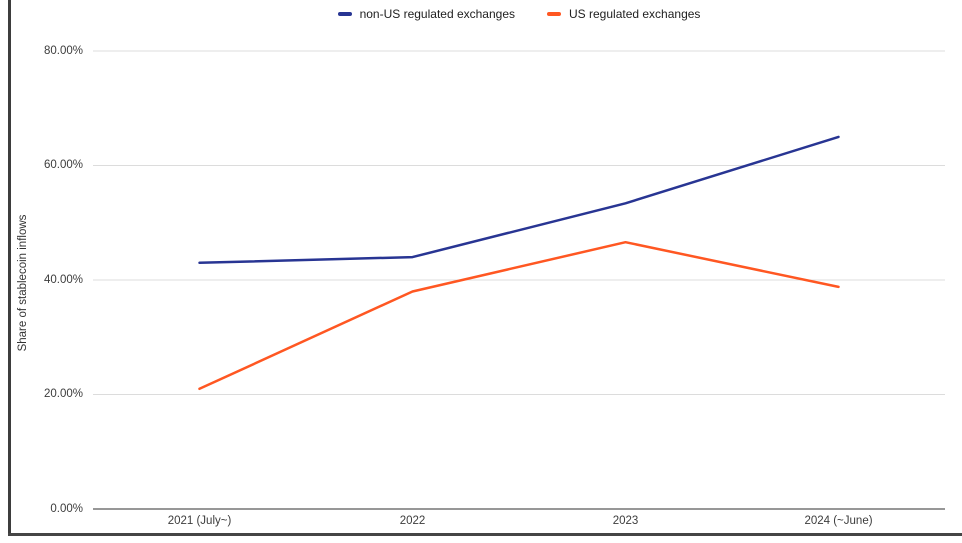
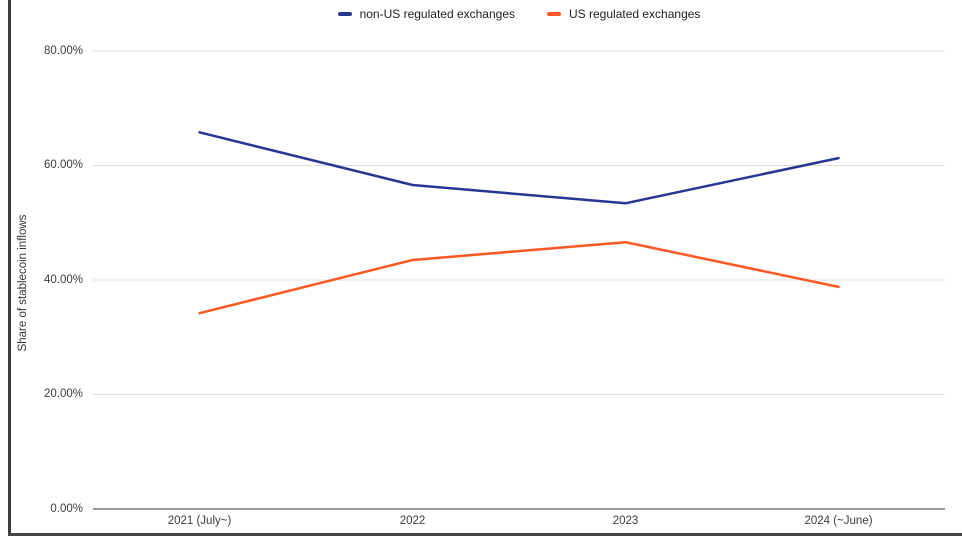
non-US regulated exchanges/2021 (July~): 43% -> 66%
US regulated exchanges/2021 (July~): 21% -> 34%
non-US regulated exchanges/2022: 44% -> 57%
US regulated exchanges/2022: 38% -> 44%
non-US regulated exchanges/2024 (~June): 65% -> 61%
